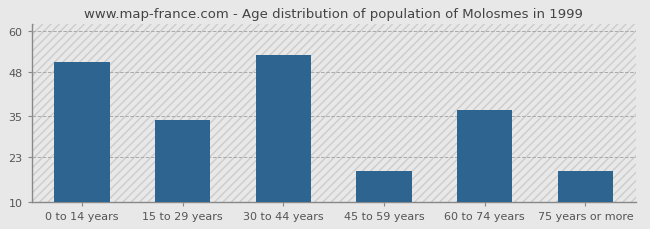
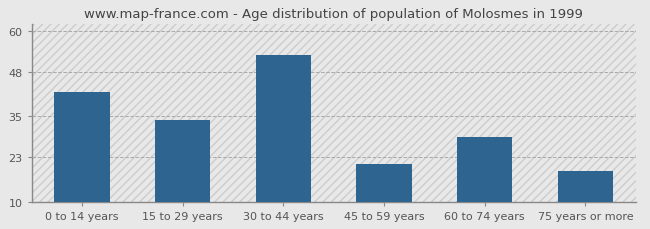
0 to 14 years: 51 -> 42
45 to 59 years: 19 -> 21
60 to 74 years: 37 -> 29
